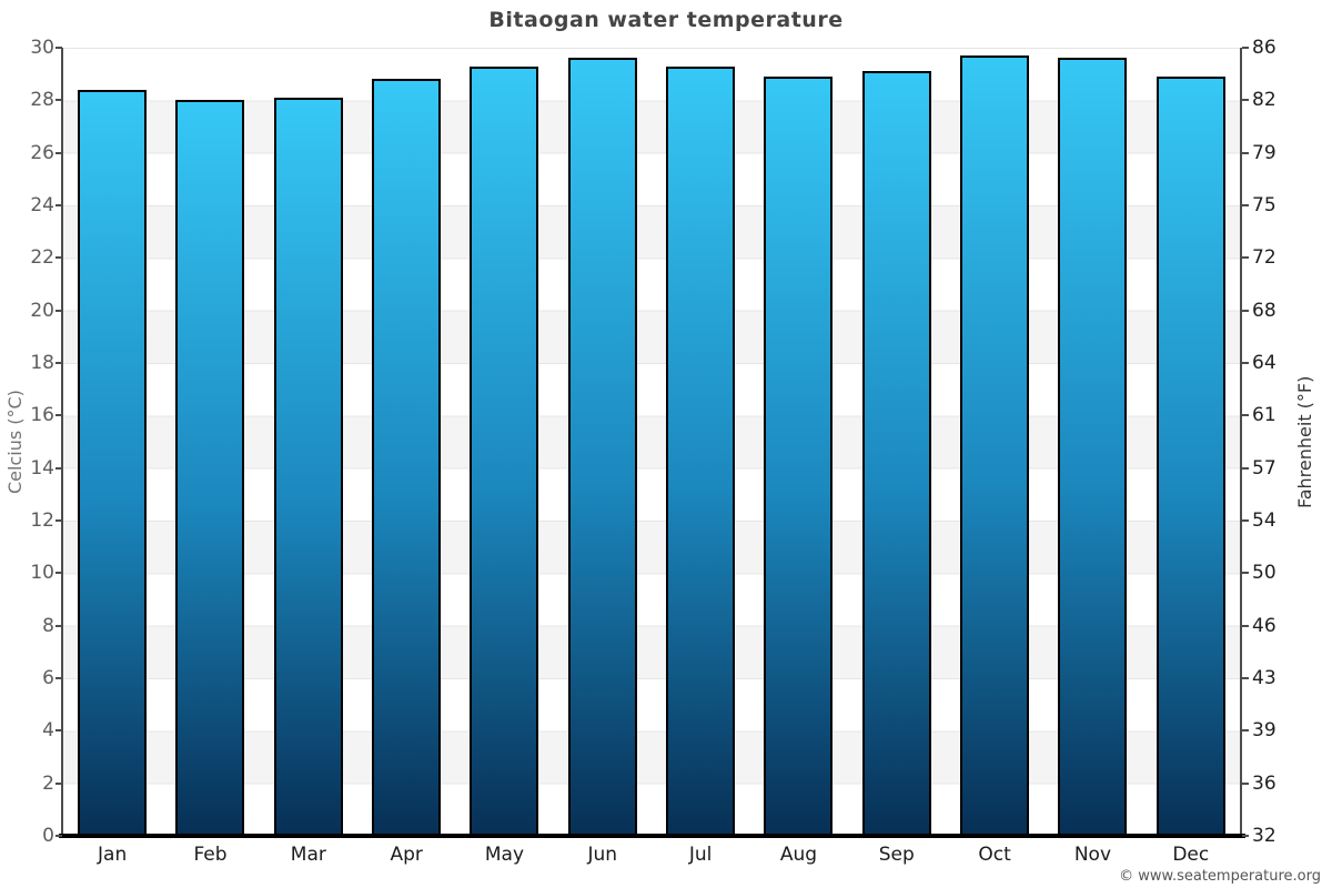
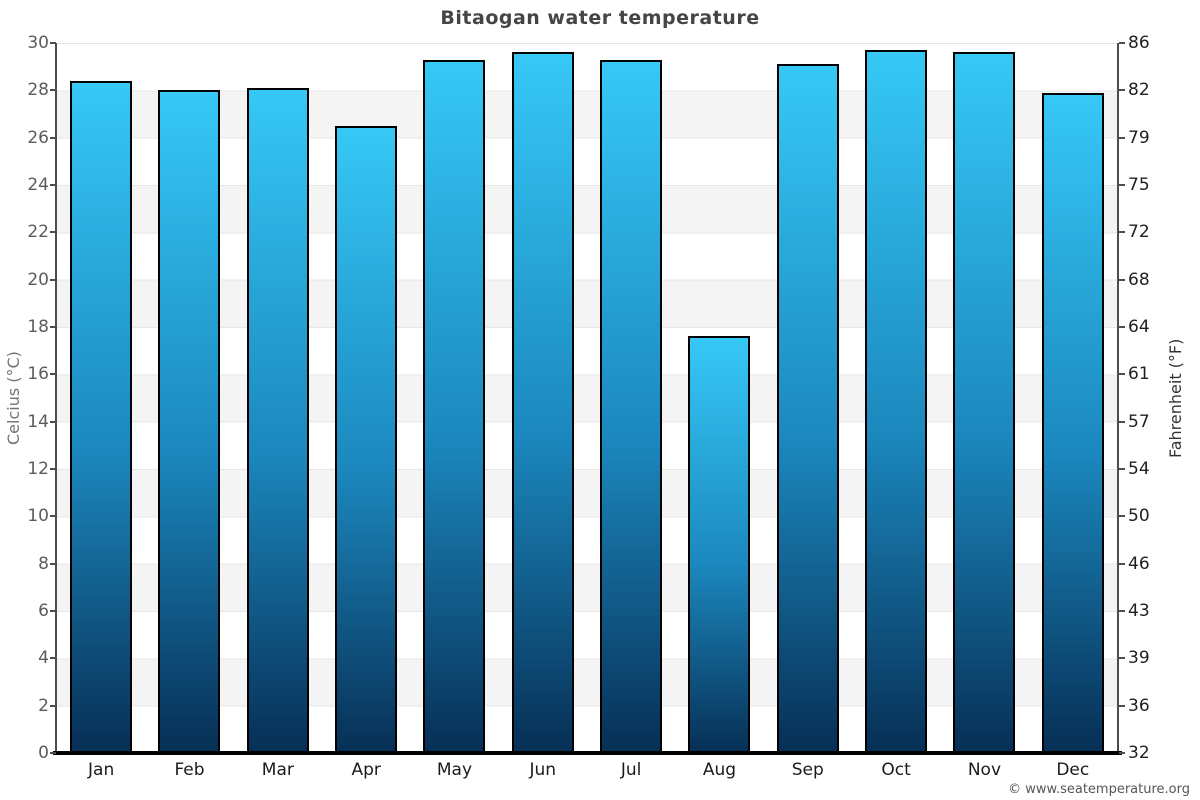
Apr: 28.8 -> 26.5
Aug: 28.9 -> 17.6
Dec: 28.9 -> 27.9
